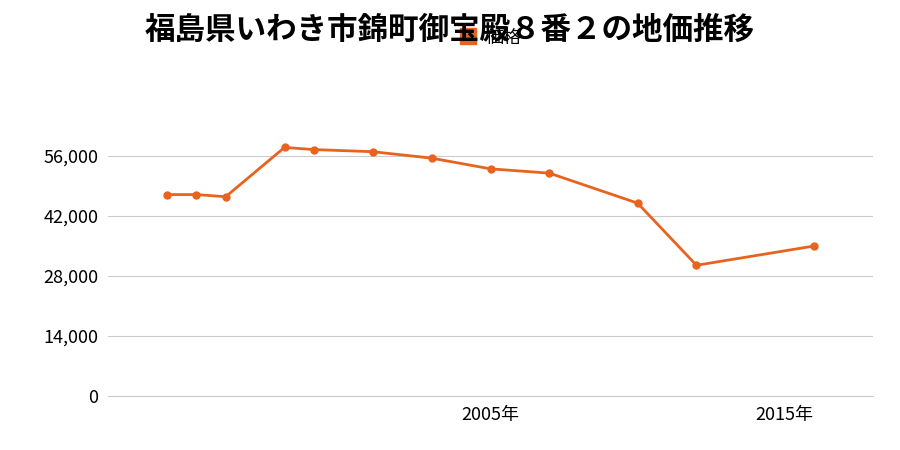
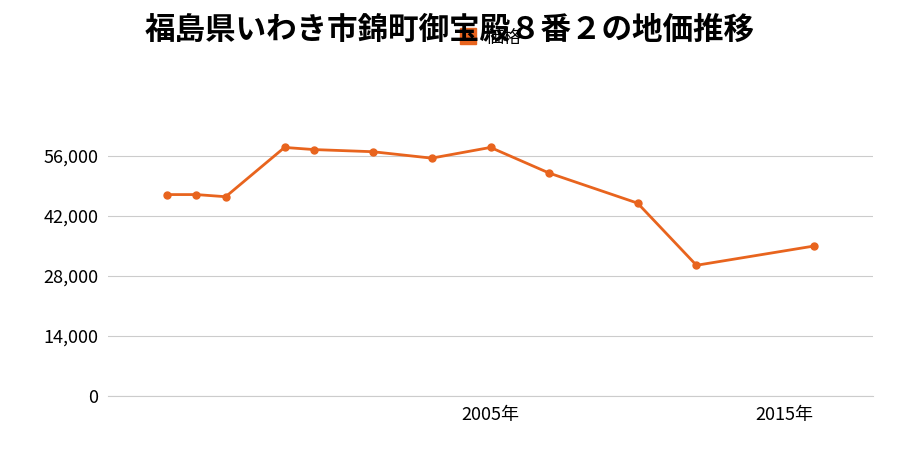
2005年: 53,000 -> 58,000
